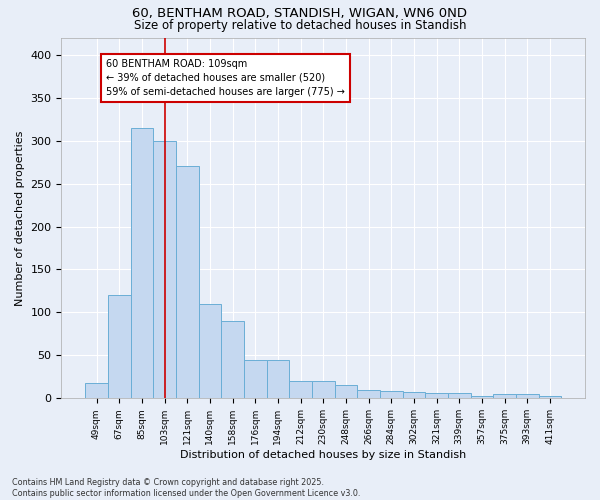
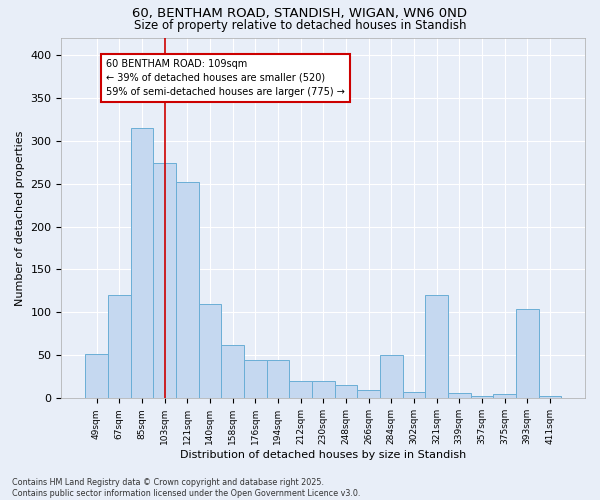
49sqm: 18 -> 52
103sqm: 300 -> 274
121sqm: 270 -> 252
158sqm: 90 -> 62
284sqm: 8 -> 50
321sqm: 6 -> 120
393sqm: 5 -> 104
